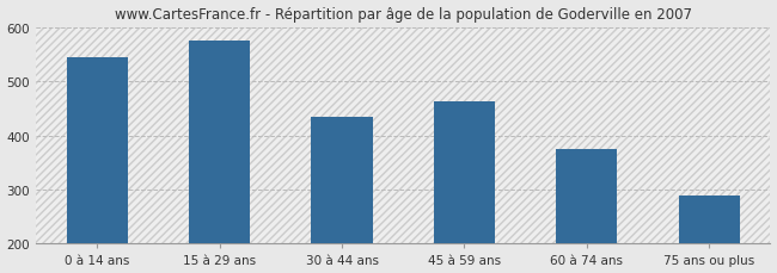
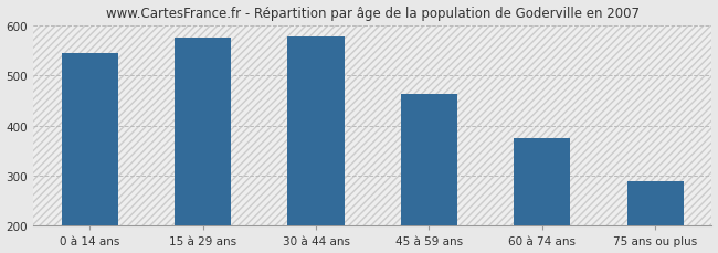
30 à 44 ans: 435 -> 577
